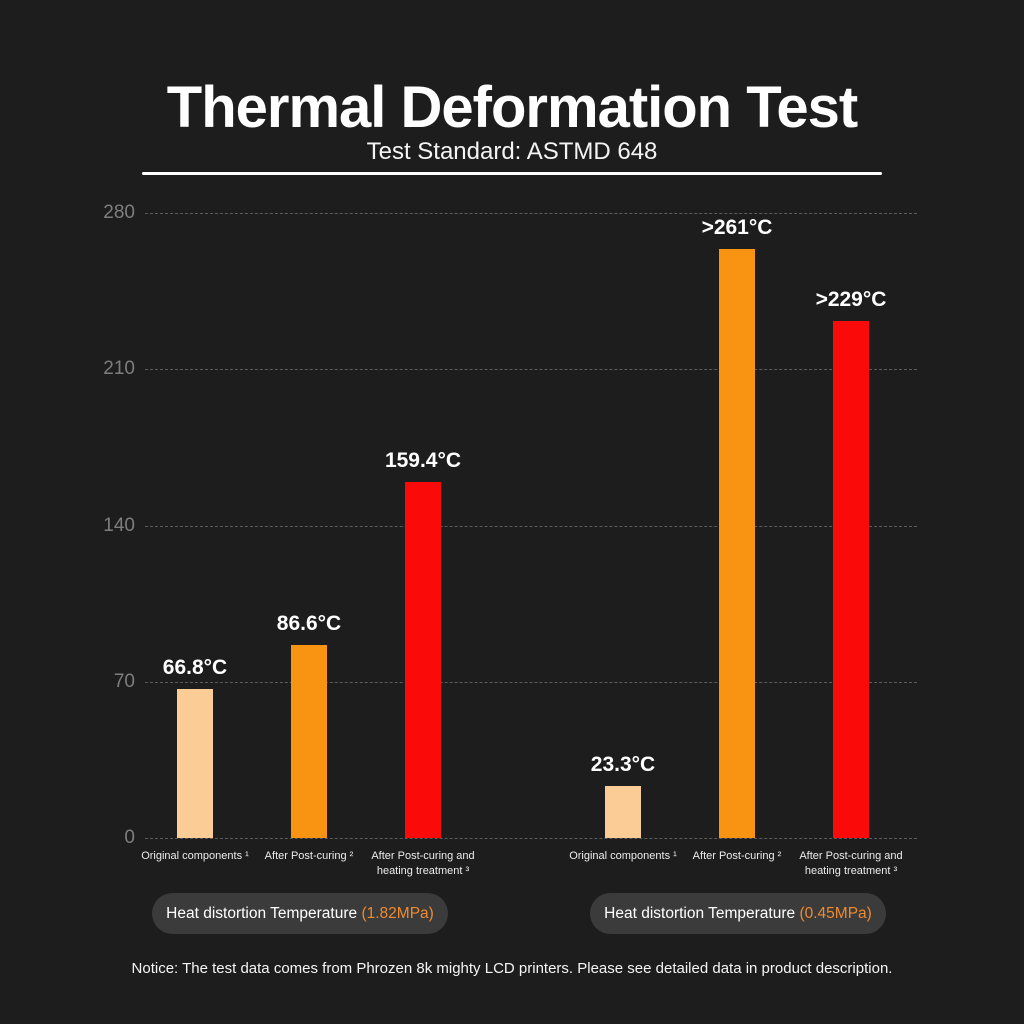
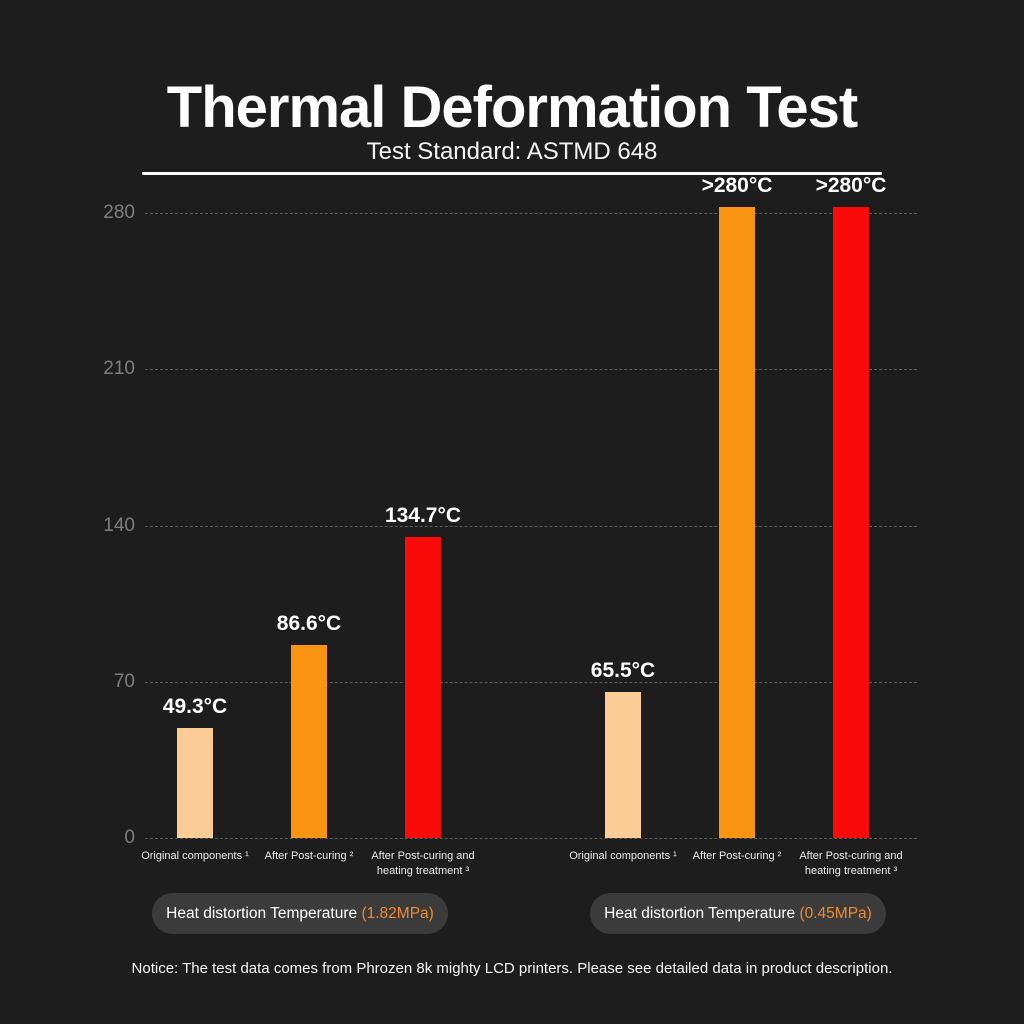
Heat distortion Temperature (1.82MPa)/Original components ¹: 66.8°C -> 49.3°C
Heat distortion Temperature (0.45MPa)/Original components ¹: 23.3°C -> 65.5°C
Heat distortion Temperature (0.45MPa)/After Post-curing ²: 261 -> 280
Heat distortion Temperature (1.82MPa)/After Post-curing and heating treatment ³: 159.4°C -> 134.7°C
Heat distortion Temperature (0.45MPa)/After Post-curing and heating treatment ³: 229 -> 280
